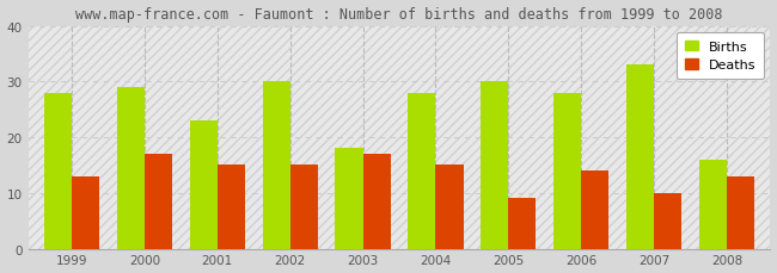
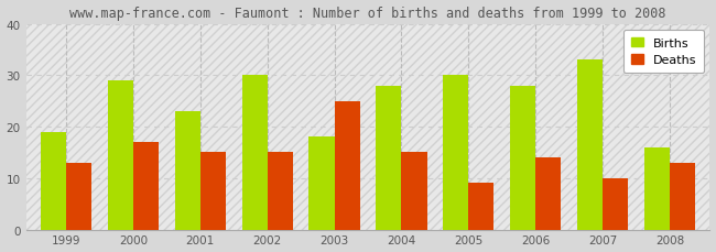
Births/1999: 28 -> 19
Deaths/2003: 17 -> 25
